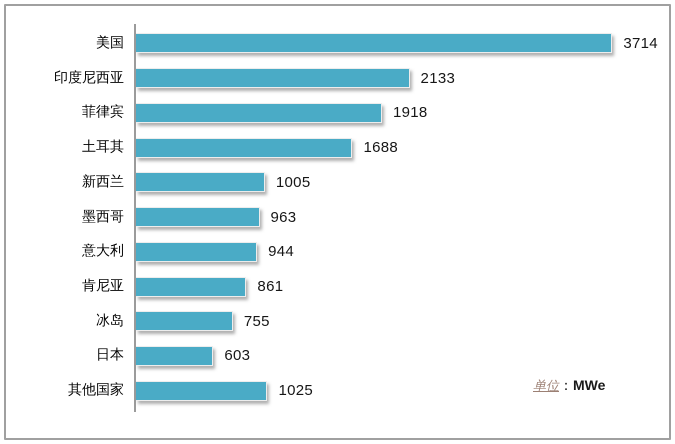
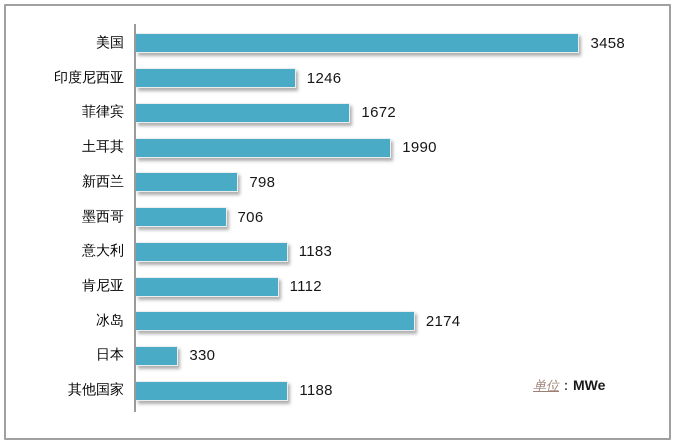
美国: 3714 -> 3458
印度尼西亚: 2133 -> 1246
菲律宾: 1918 -> 1672
土耳其: 1688 -> 1990
新西兰: 1005 -> 798
墨西哥: 963 -> 706
意大利: 944 -> 1183
肯尼亚: 861 -> 1112
冰岛: 755 -> 2174
日本: 603 -> 330
其他国家: 1025 -> 1188
